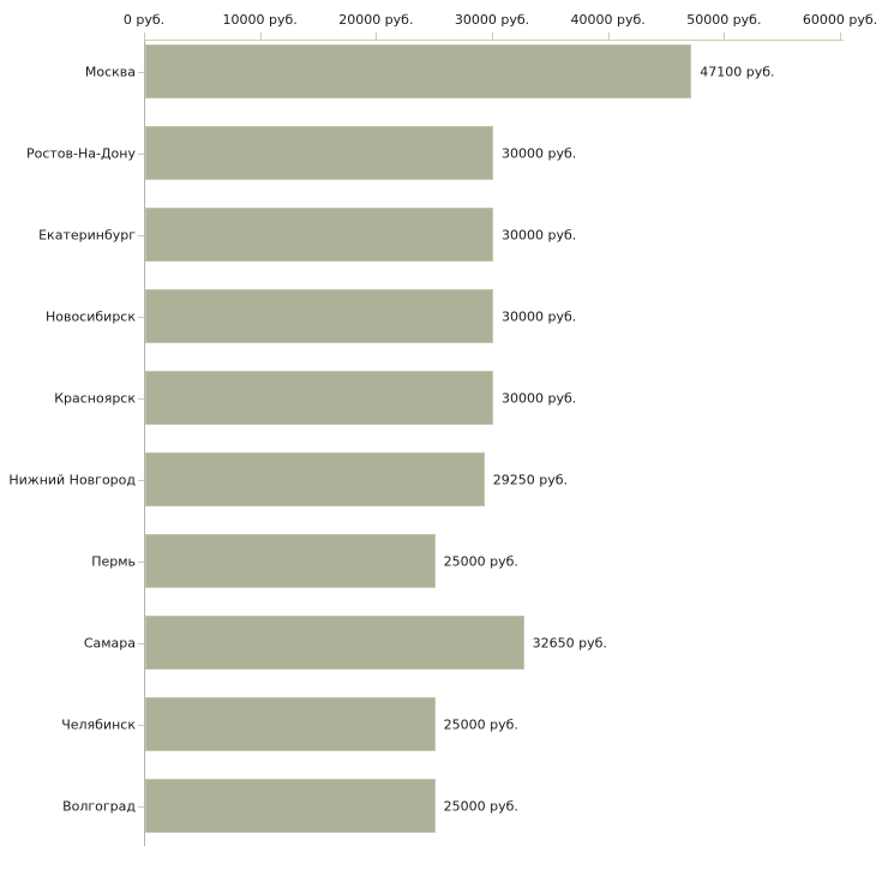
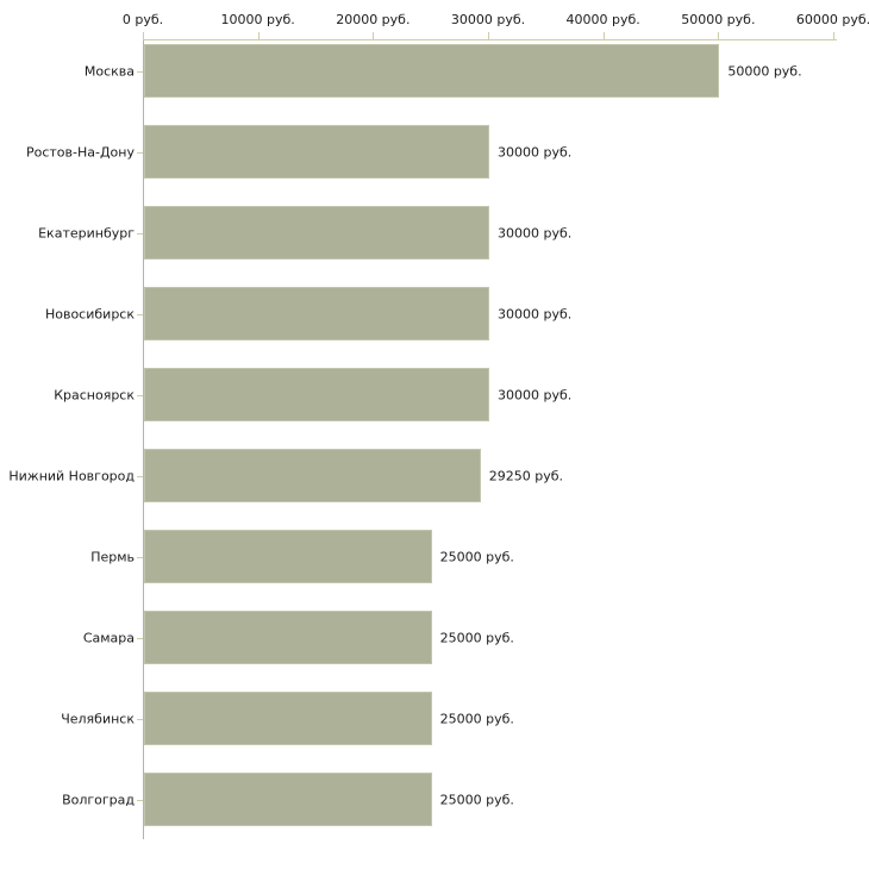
Москва: 47100 -> 50000
Самара: 32650 -> 25000
